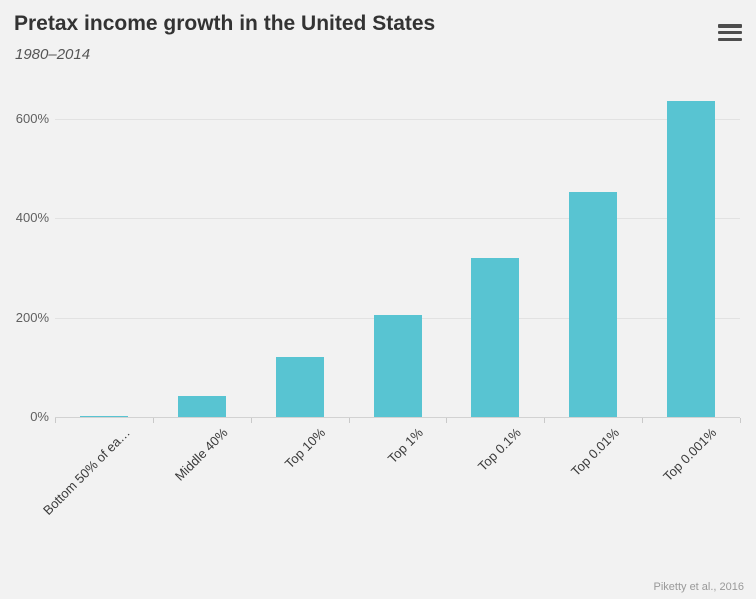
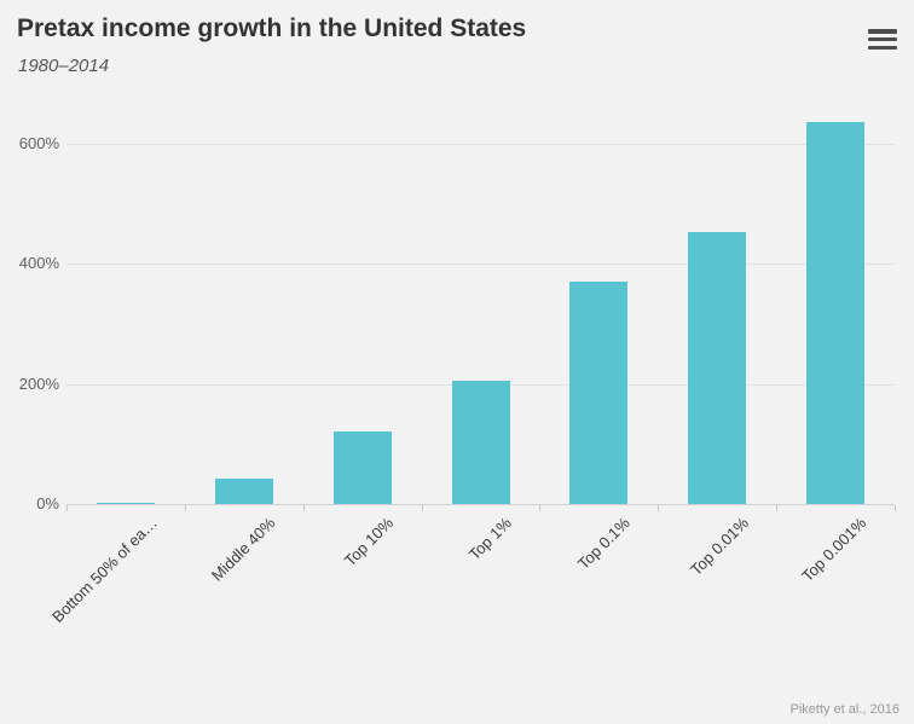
Top 0.1%: 320% -> 370%
